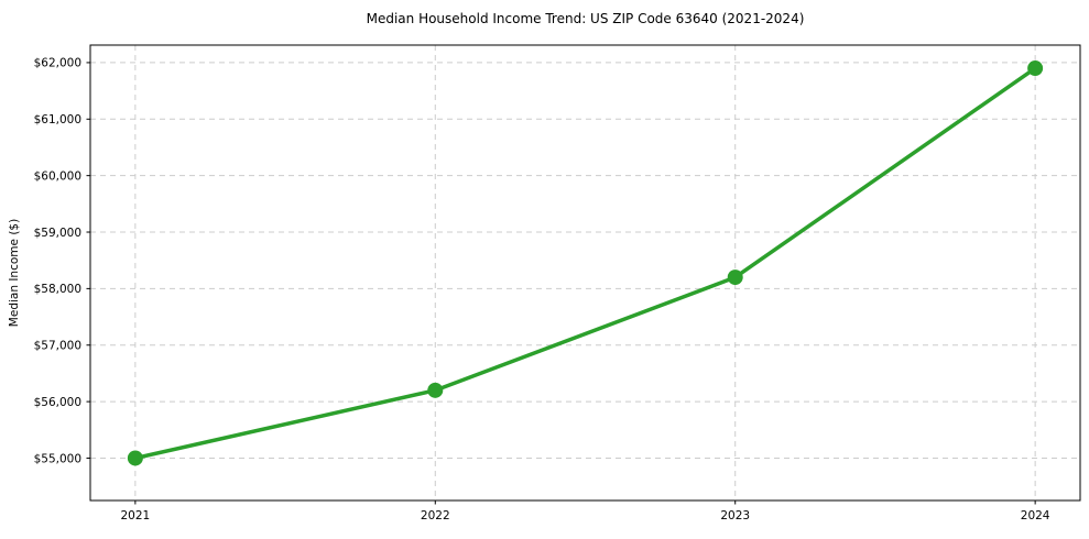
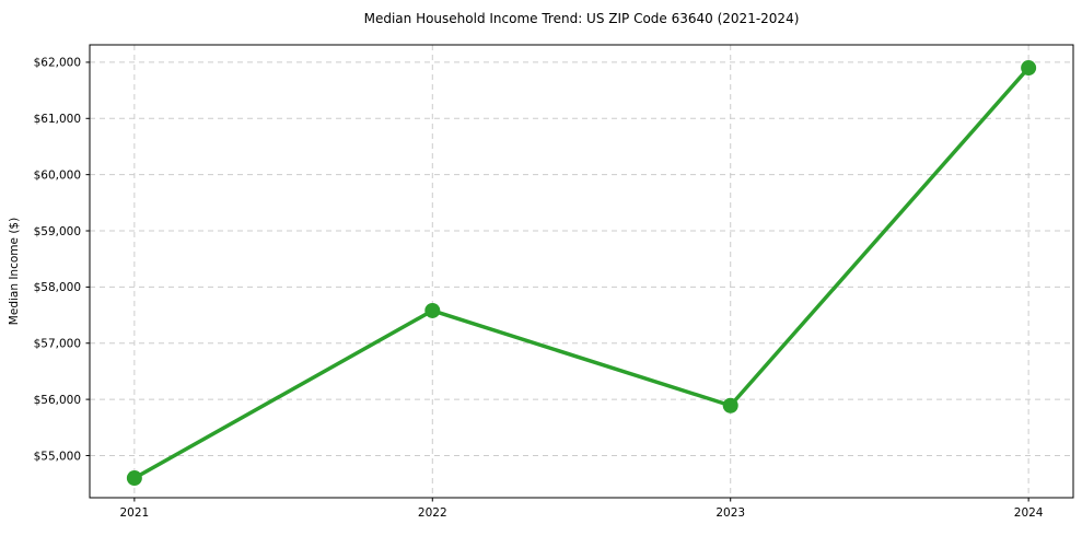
2021: $55000 -> $54600
2022: $56200 -> $57600
2023: $58200 -> $55900
